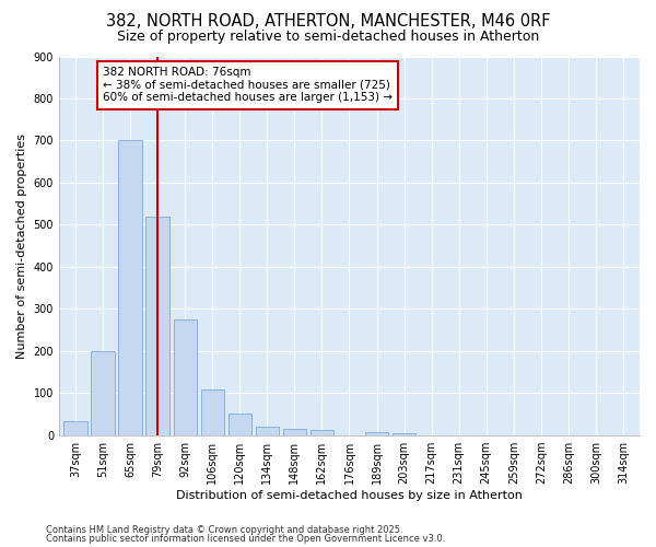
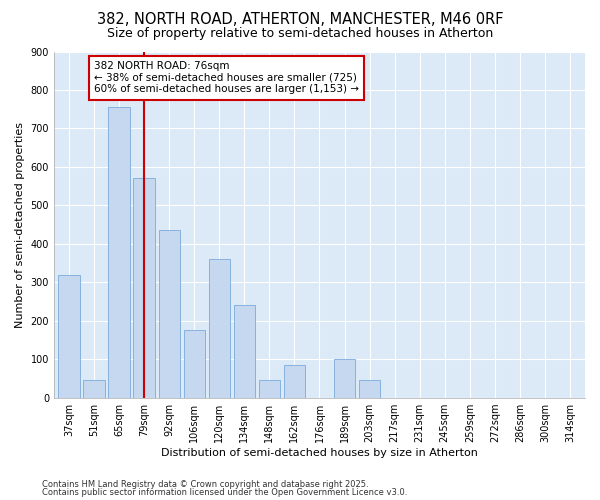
37sqm: 33 -> 320
51sqm: 200 -> 45
65sqm: 700 -> 755
79sqm: 520 -> 570
92sqm: 275 -> 435
106sqm: 108 -> 175
120sqm: 52 -> 360
134sqm: 20 -> 240
148sqm: 15 -> 45
162sqm: 12 -> 85
189sqm: 8 -> 100
203sqm: 4 -> 45
